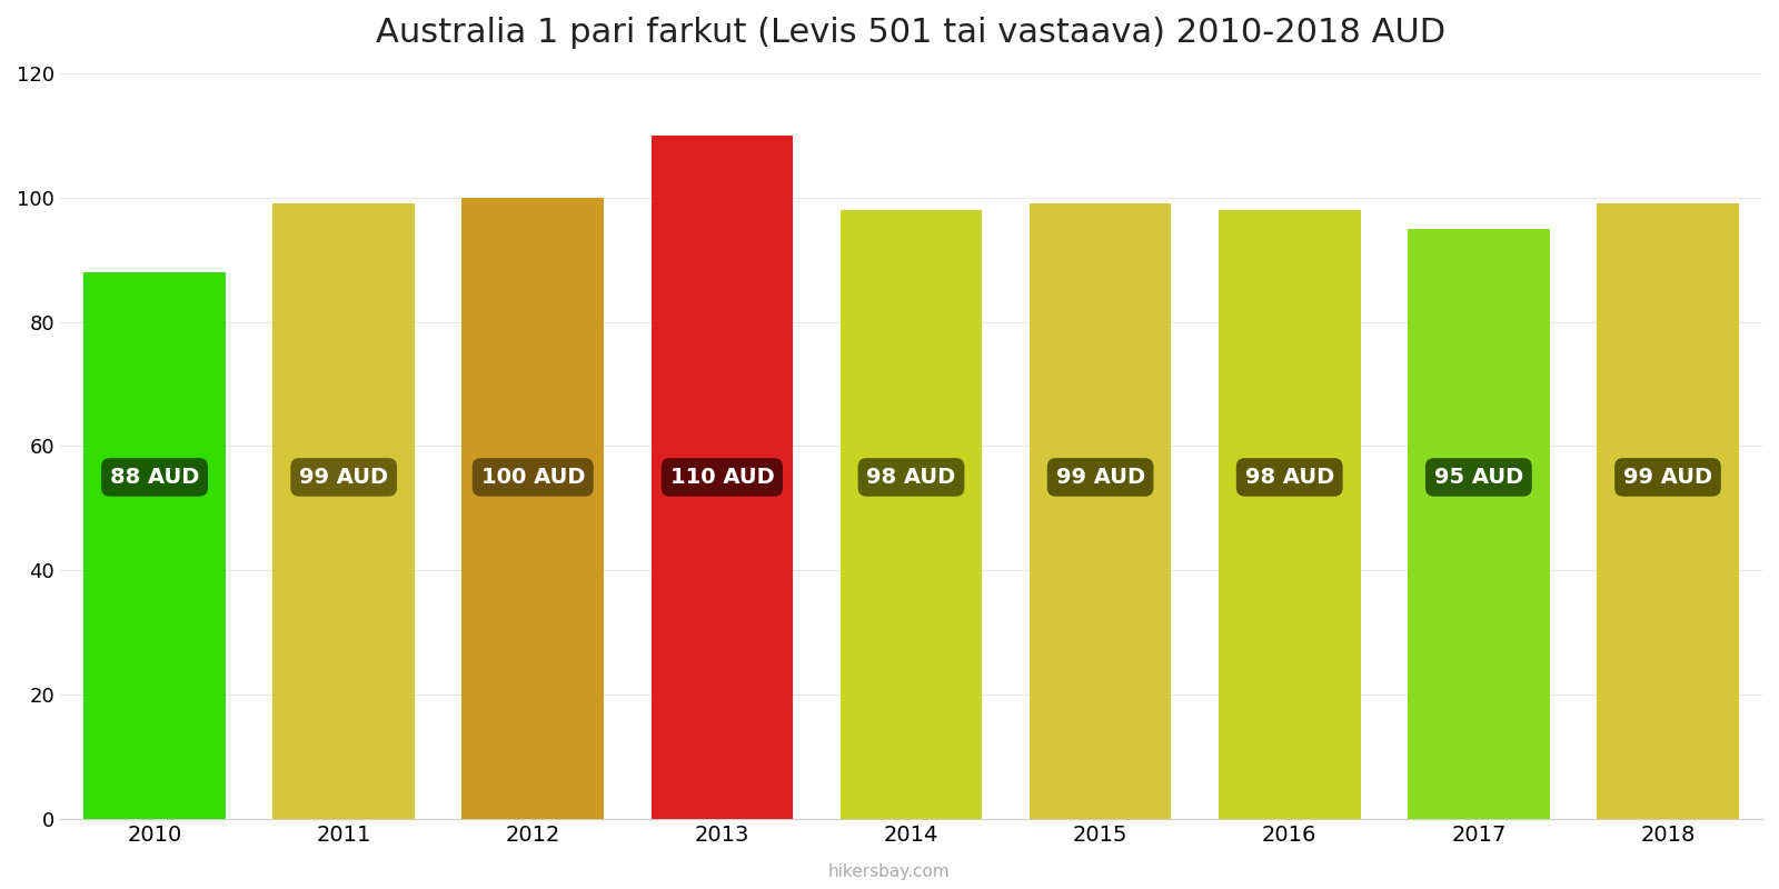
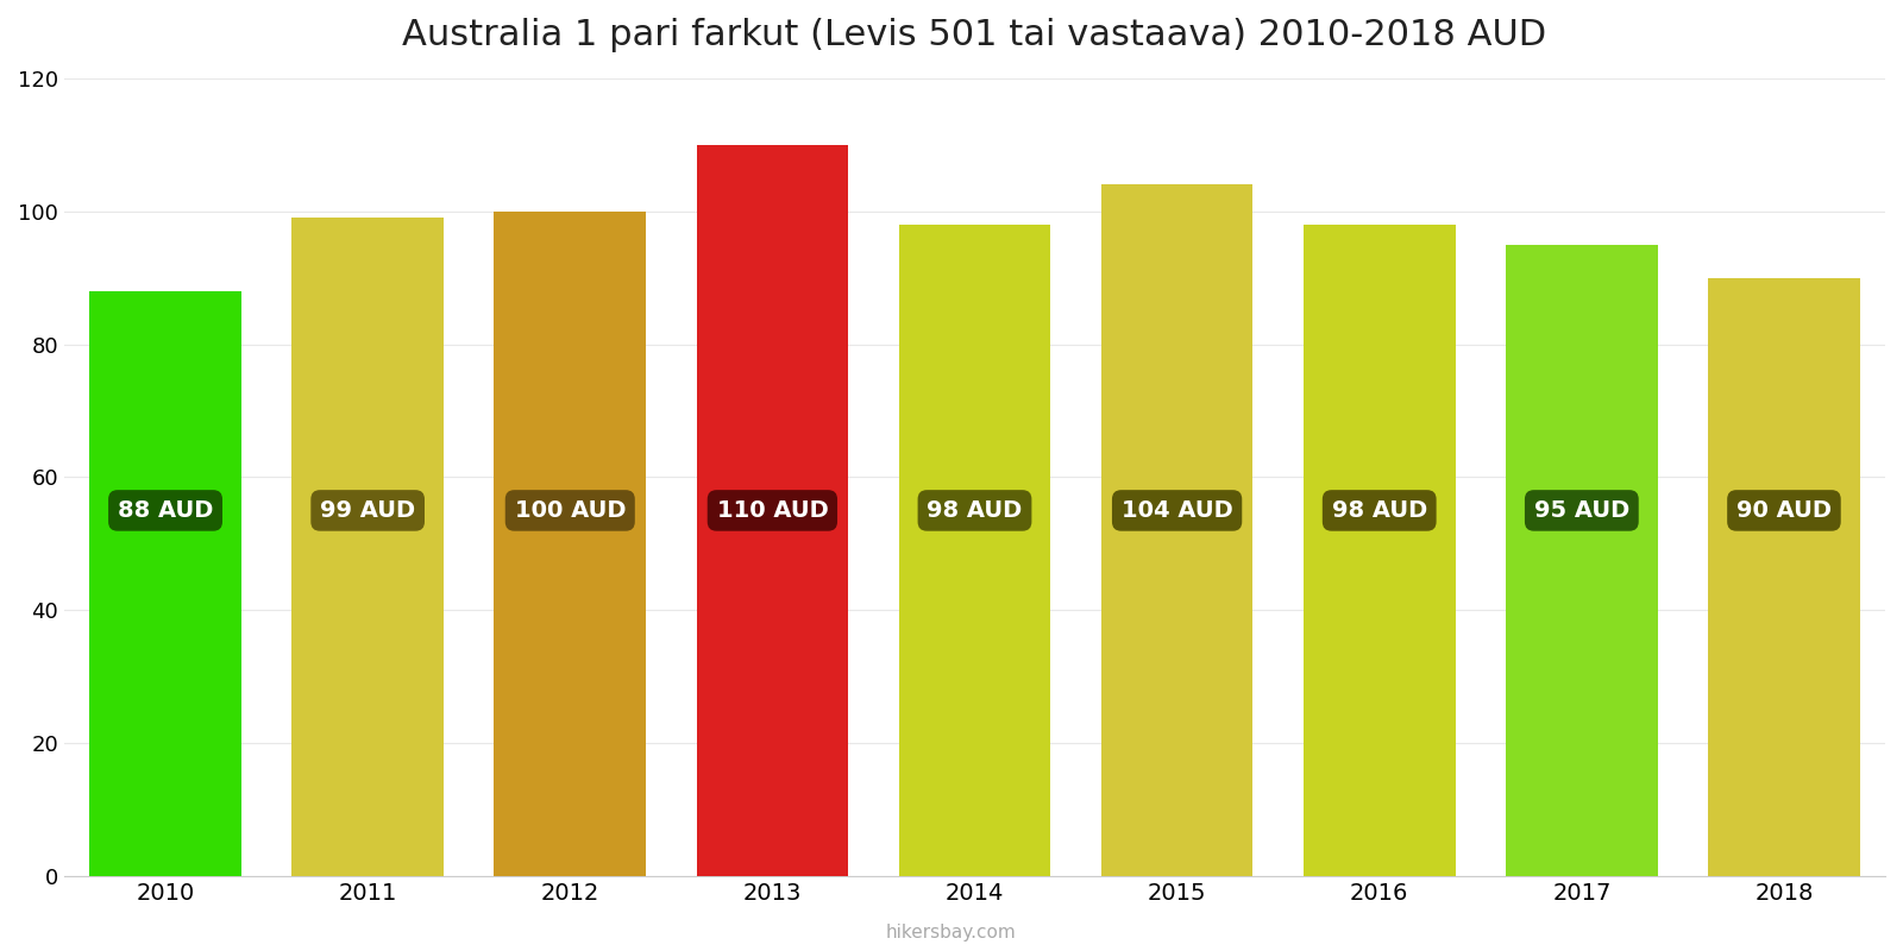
2015: 99 -> 104
2018: 99 -> 90
